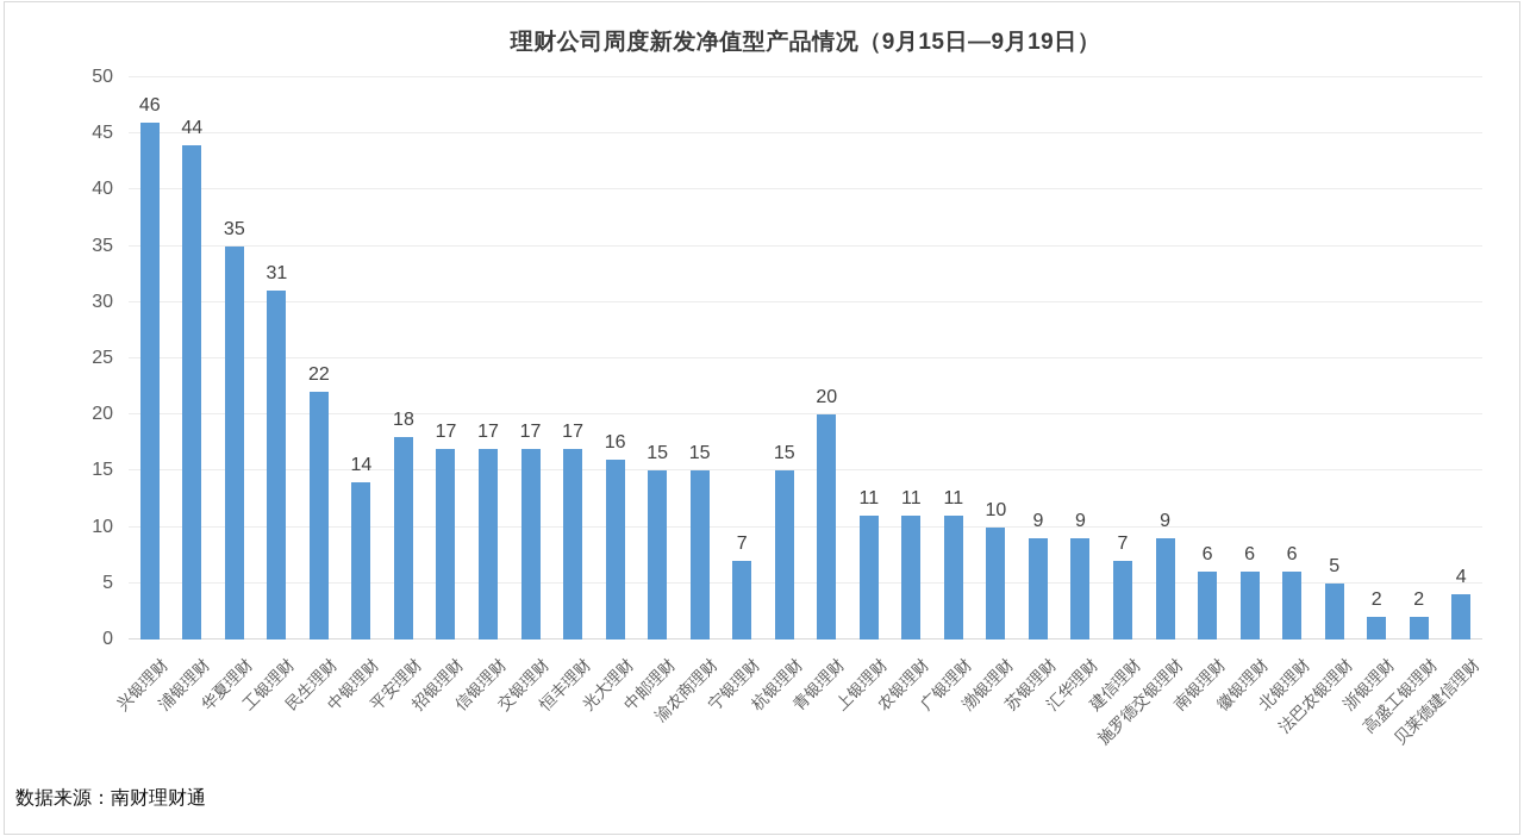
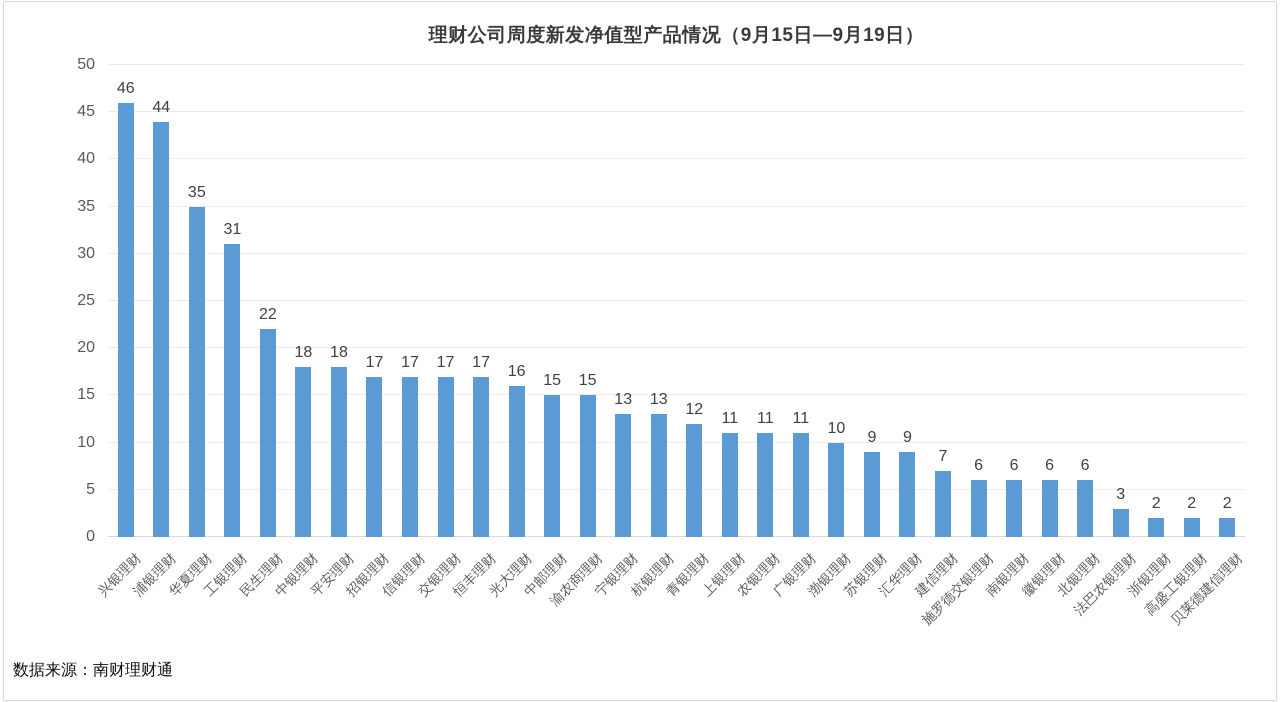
中银理财: 14 -> 18
宁银理财: 7 -> 13
杭银理财: 15 -> 13
青银理财: 20 -> 12
施罗德交银理财: 9 -> 6
法巴农银理财: 5 -> 3
贝莱德建信理财: 4 -> 2
